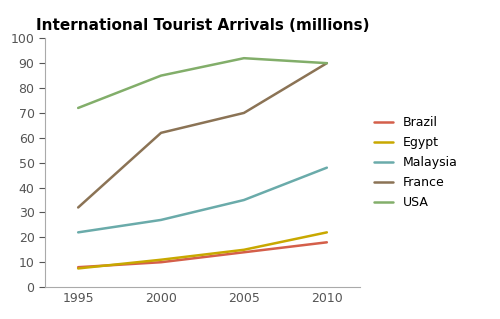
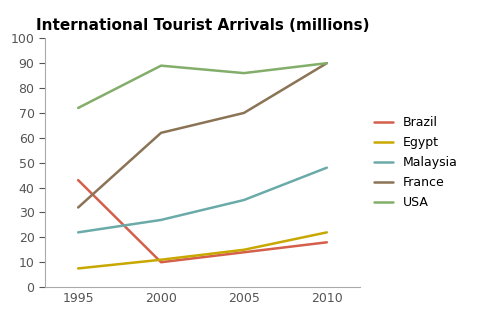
Brazil/1995: 8 -> 43
USA/2000: 85 -> 89
USA/2005: 92 -> 86
